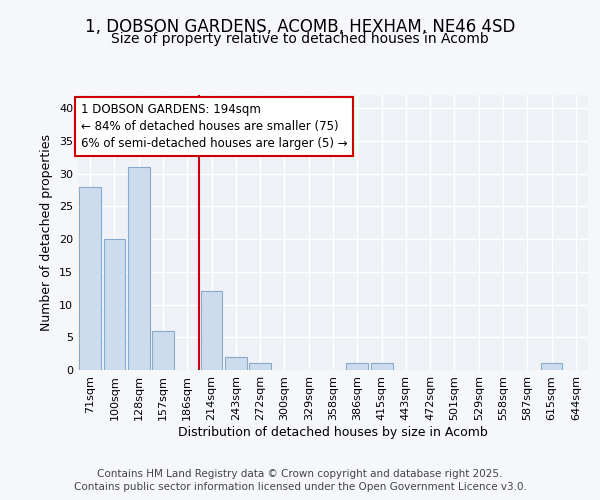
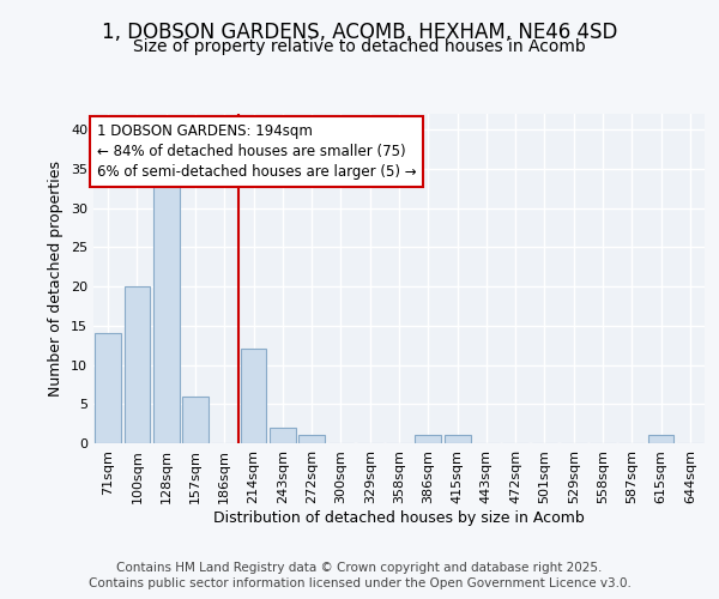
71sqm: 28 -> 14
128sqm: 31 -> 33
